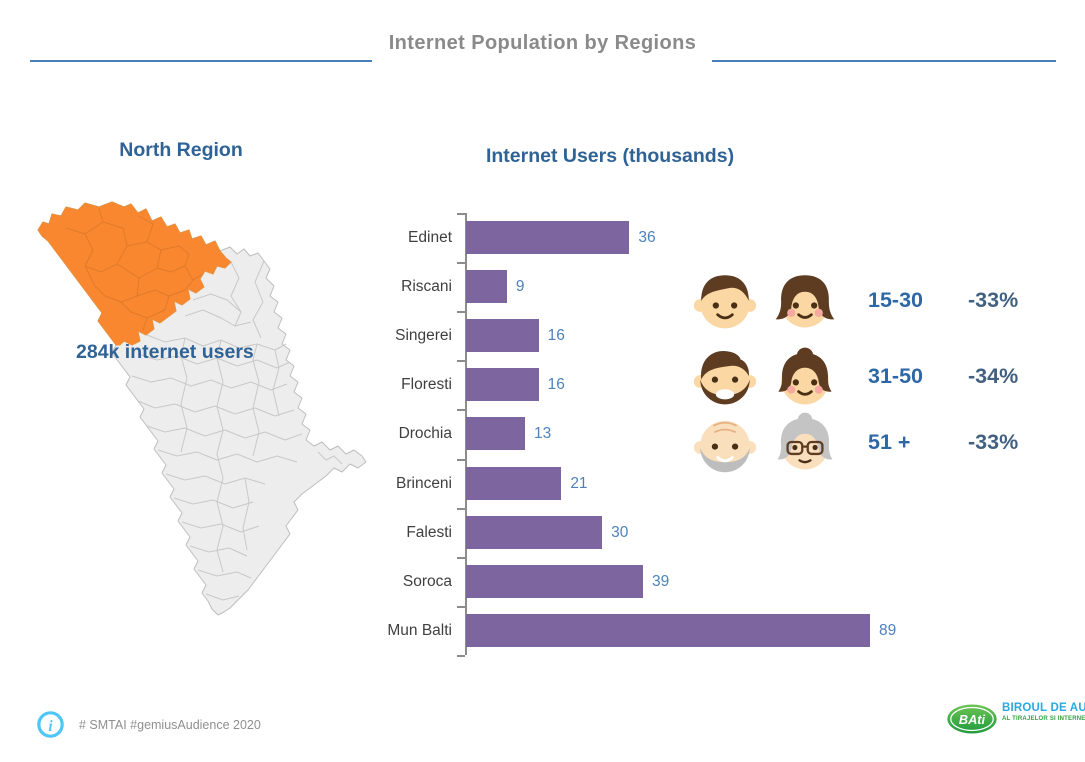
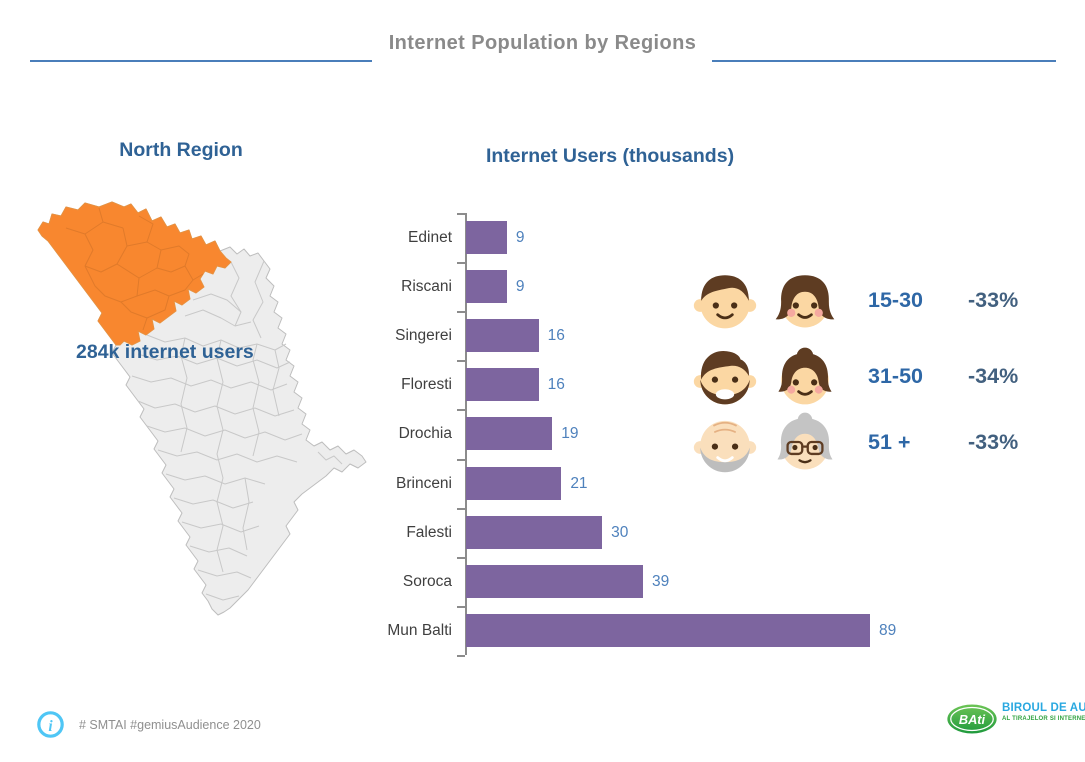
Edinet: 36 -> 9
Drochia: 13 -> 19
